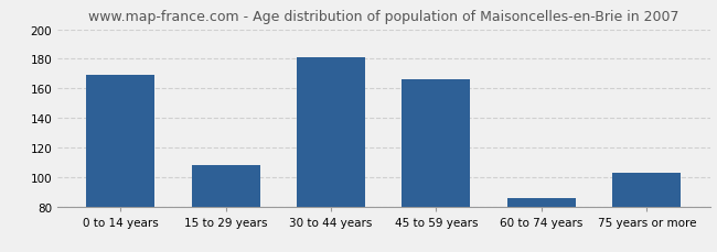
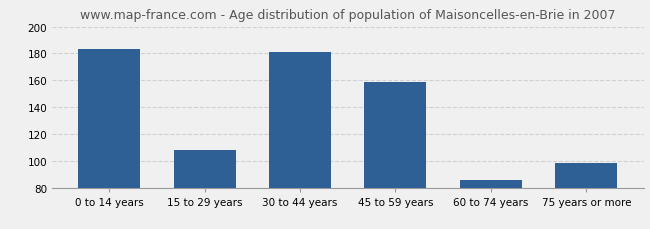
0 to 14 years: 169 -> 183
45 to 59 years: 166 -> 159
75 years or more: 103 -> 98
